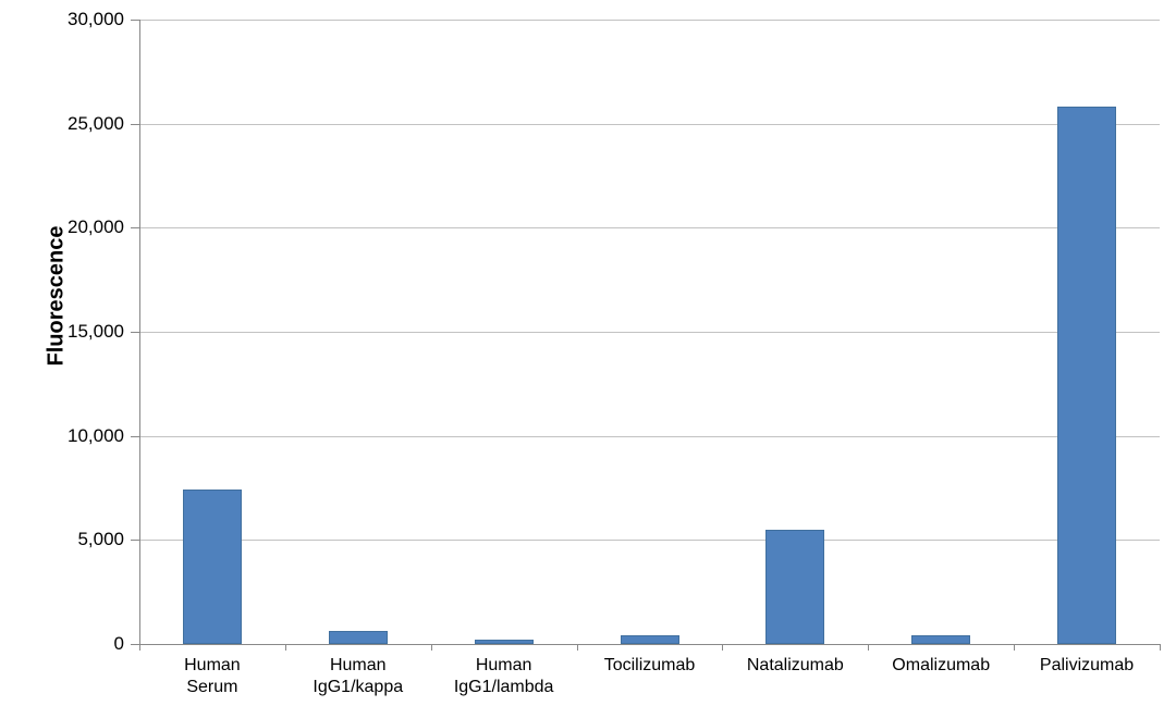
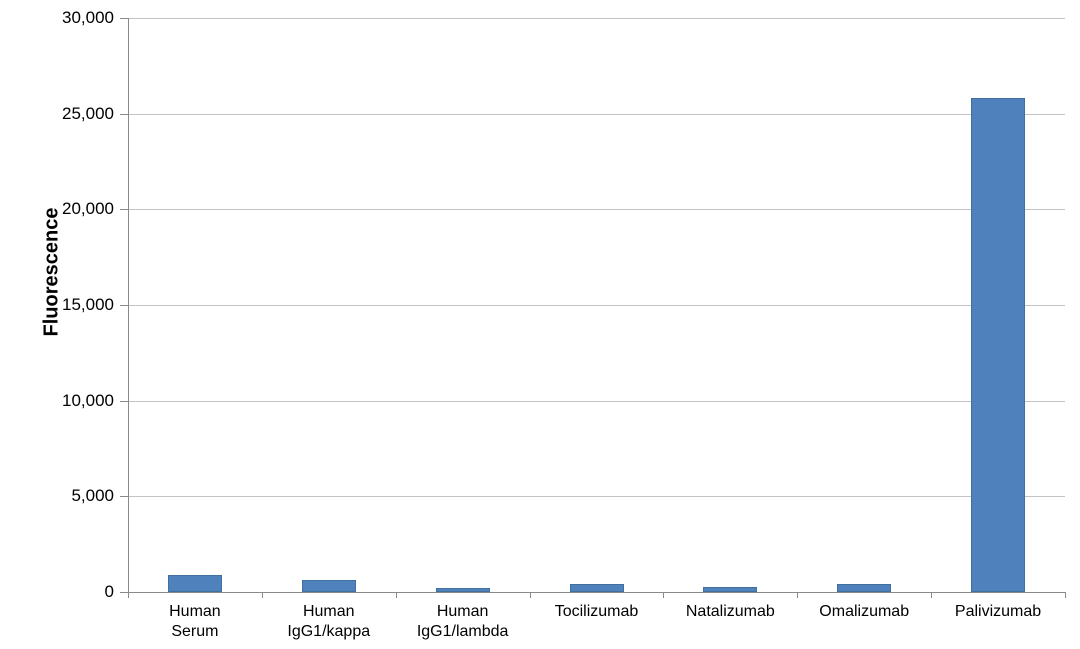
Human Serum: 7400 -> 900
Natalizumab: 5500 -> 300
